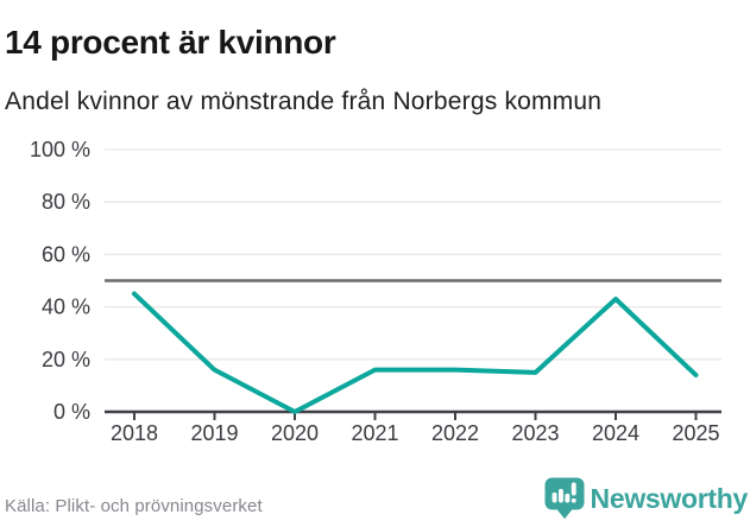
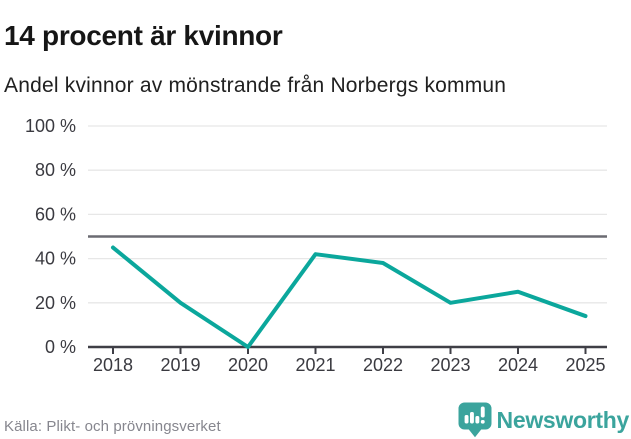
2019: 16% -> 20%
2021: 16% -> 42%
2022: 16% -> 38%
2023: 15% -> 20%
2024: 43% -> 25%
